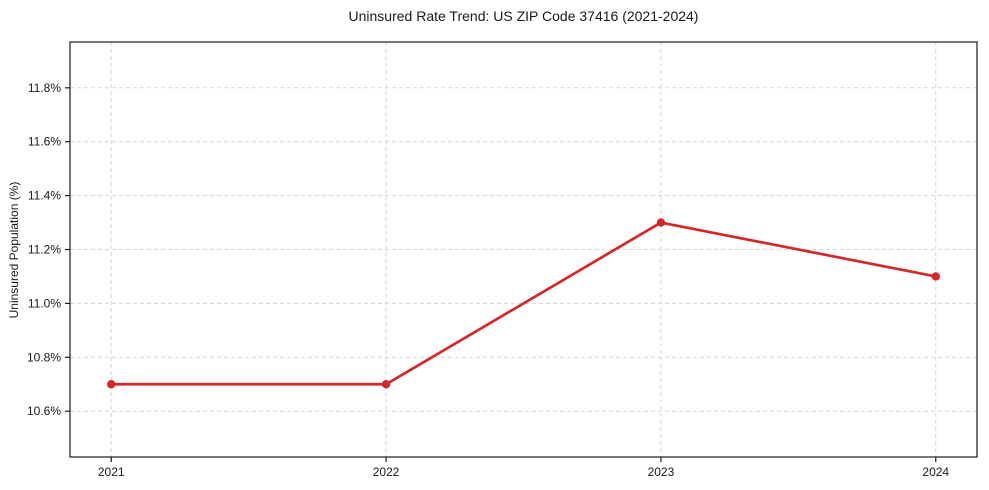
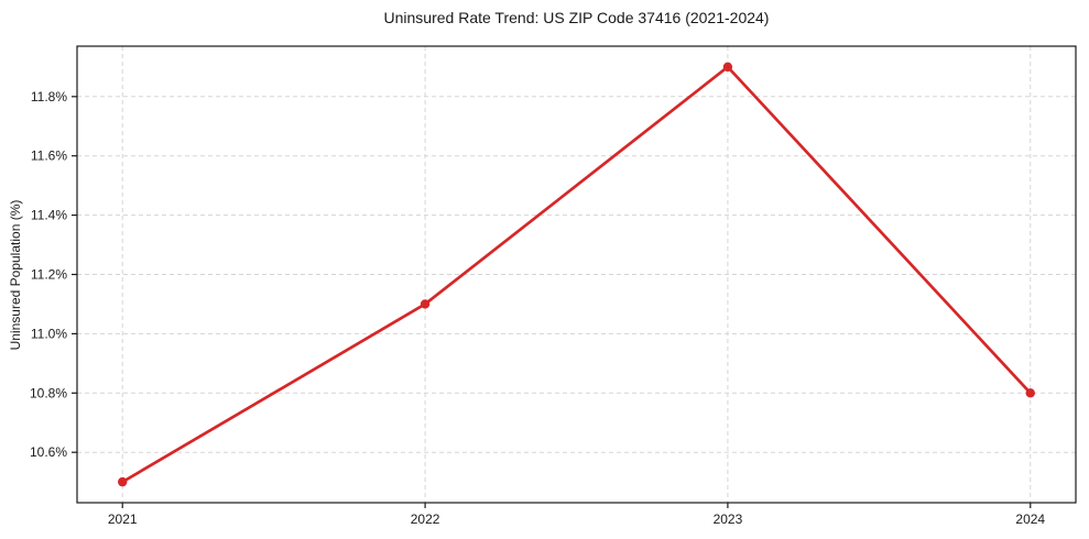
2021: 10.7% -> 10.5%
2022: 10.7% -> 11.1%
2023: 11.3% -> 11.9%
2024: 11.1% -> 10.8%
